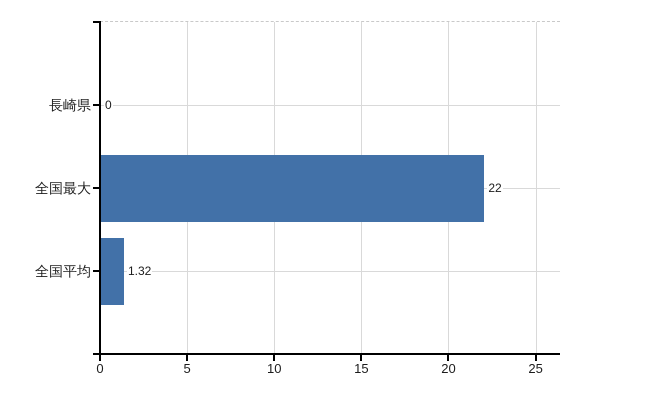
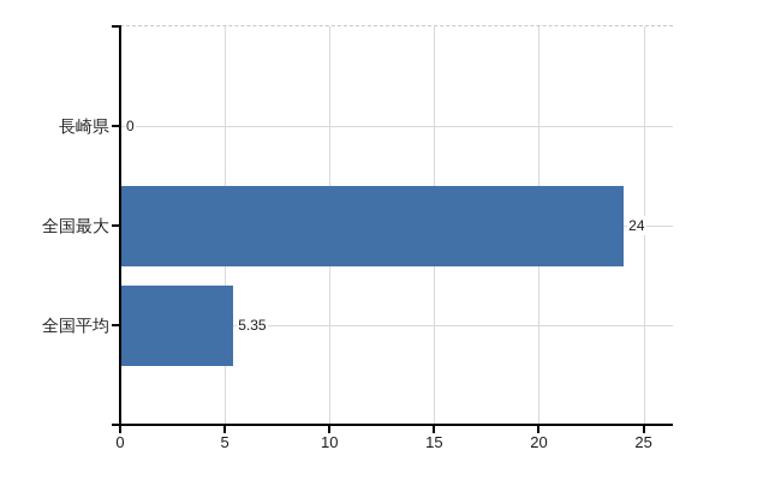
全国最大: 22 -> 24
全国平均: 1.32 -> 5.35
